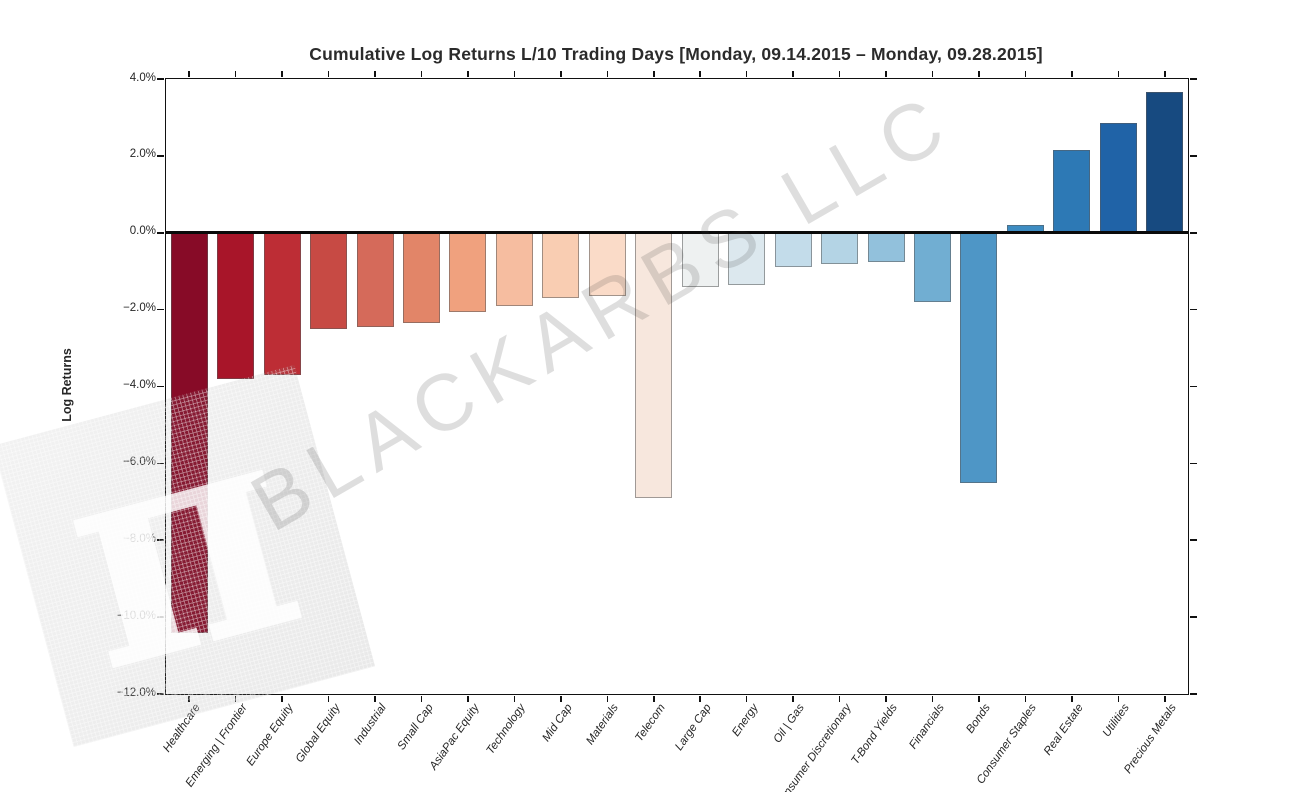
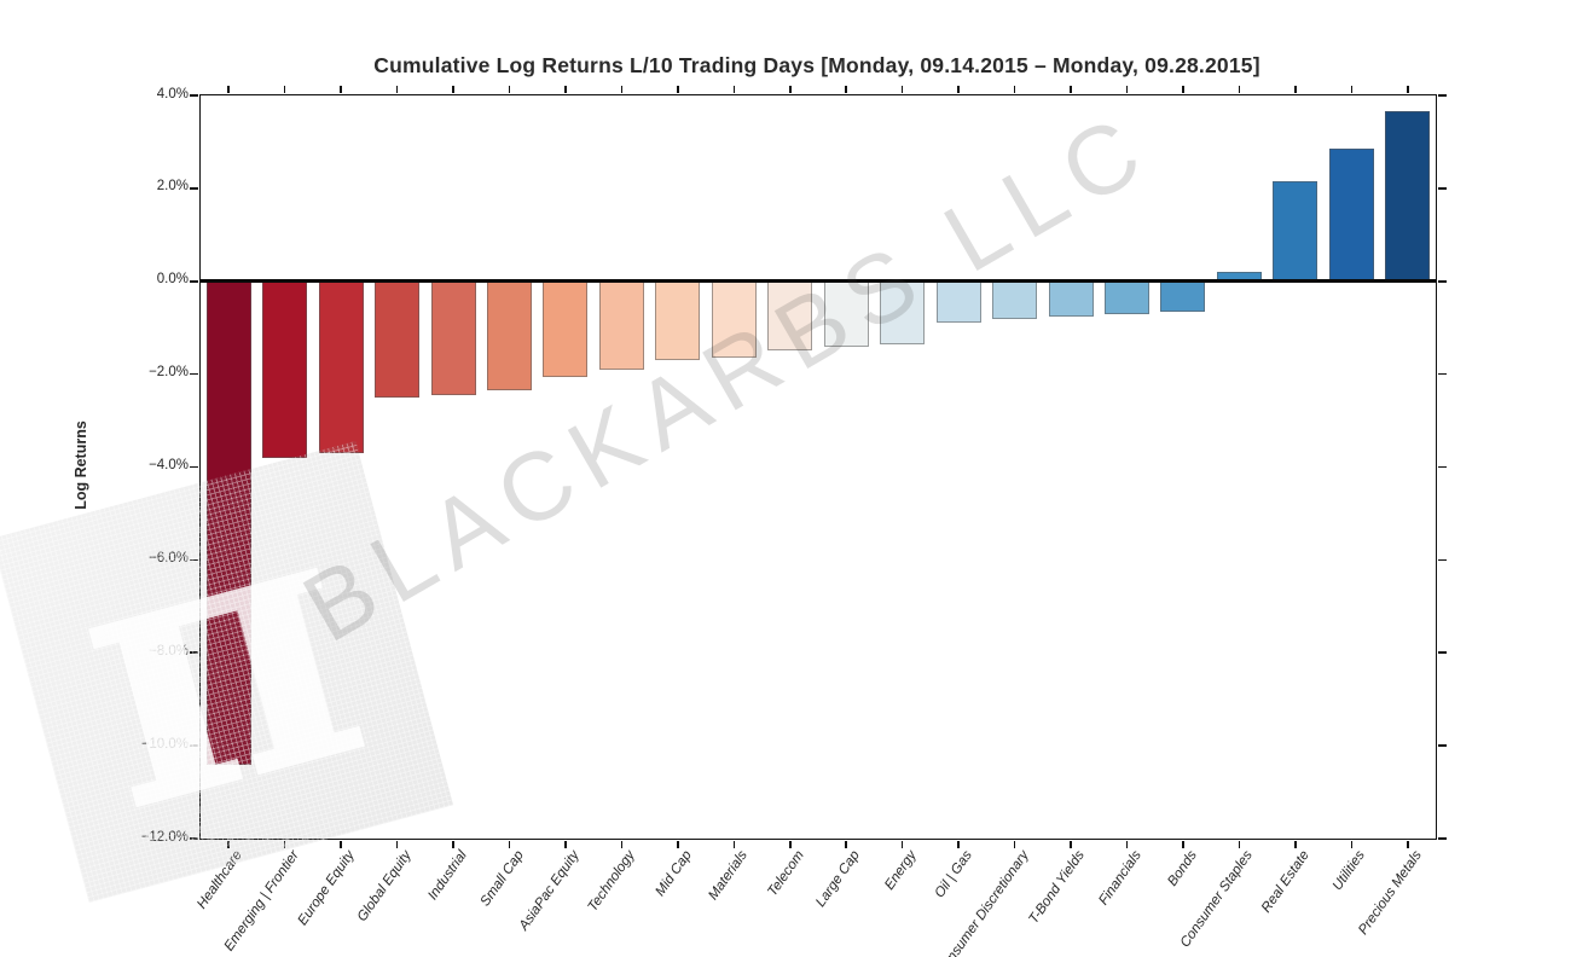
Telecom: -6.9% -> -1.5%
Financials: -1.8% -> -0.7%
Bonds: -6.5% -> -0.7%
